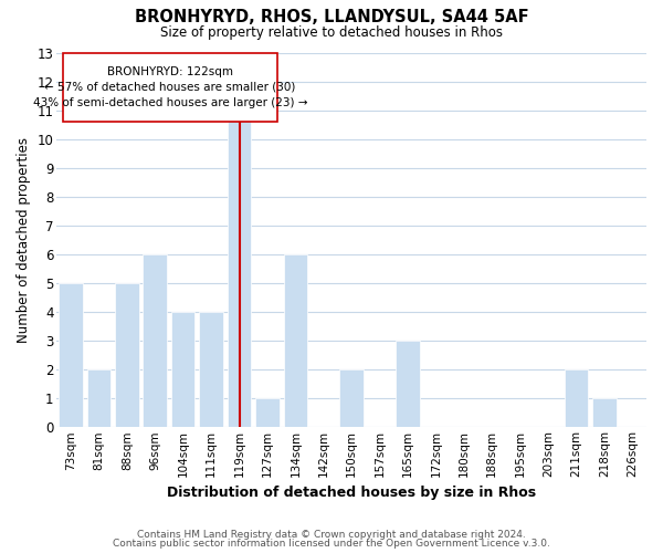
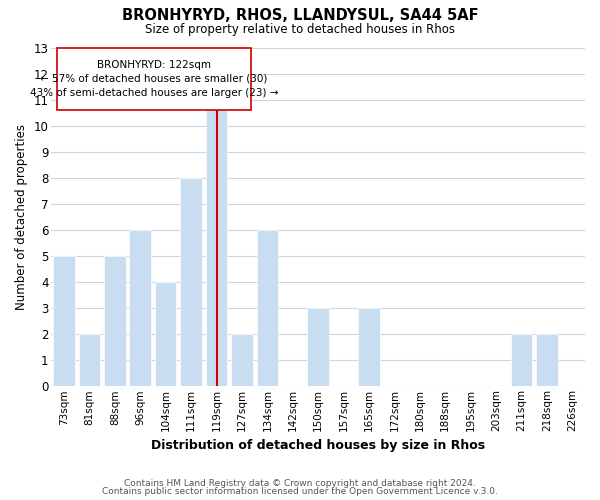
111sqm: 4 -> 8
127sqm: 1 -> 2
150sqm: 2 -> 3
218sqm: 1 -> 2
